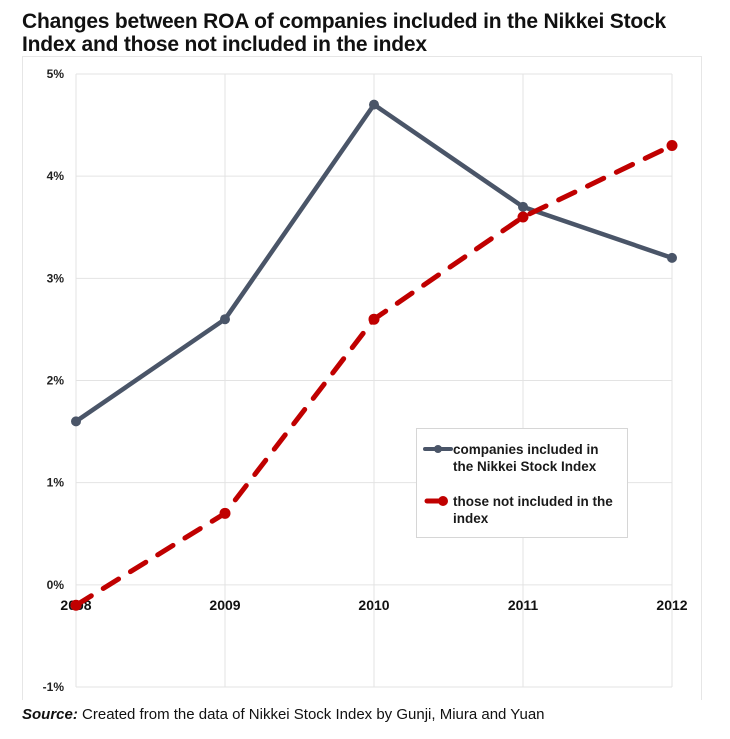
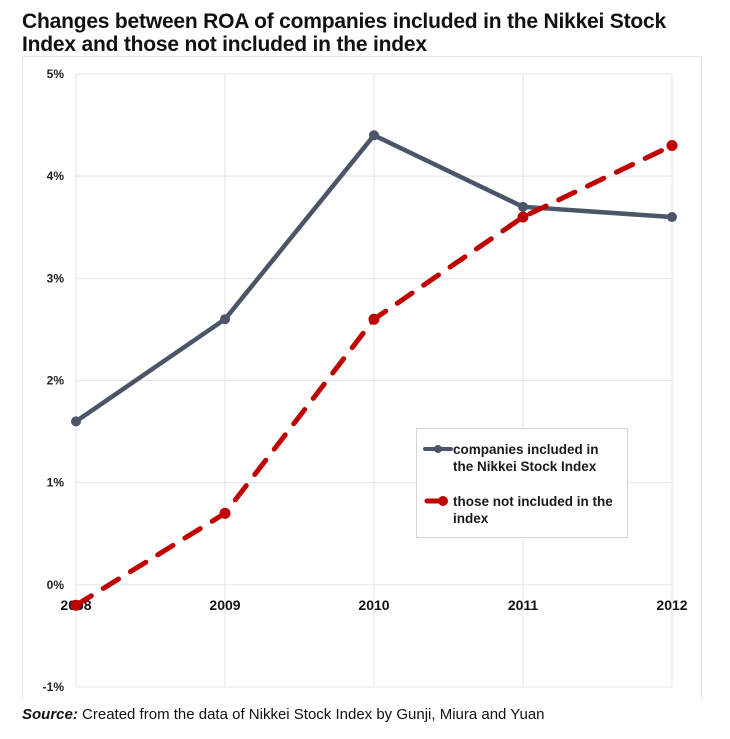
companies included in the Nikkei Stock Index/2010: 4.7% -> 4.4%
companies included in the Nikkei Stock Index/2012: 3.2% -> 3.6%
